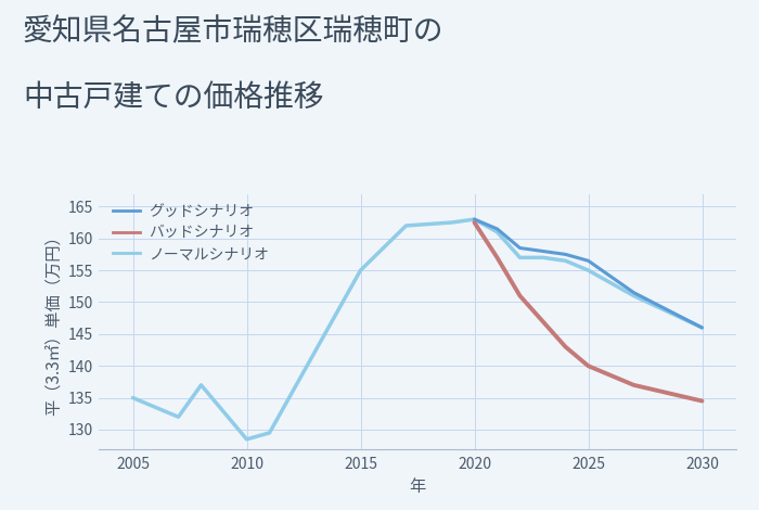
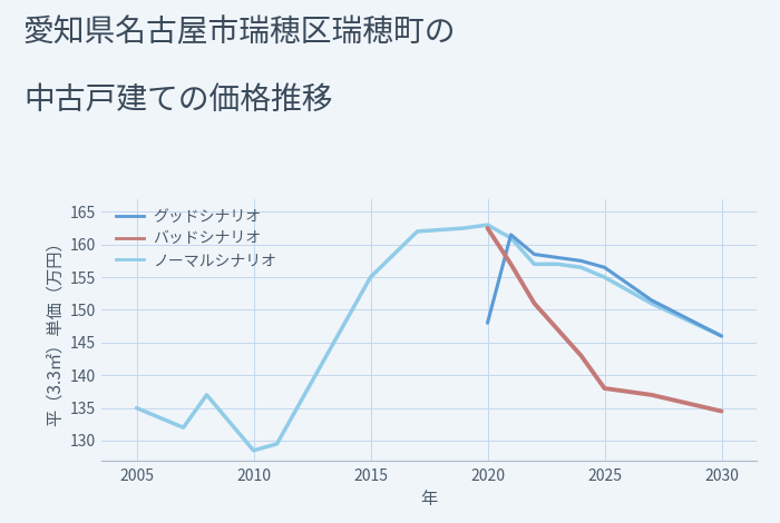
グッドシナリオ/2020: 163.0 -> 148.0
バッドシナリオ/2025: 140.0 -> 138.0
